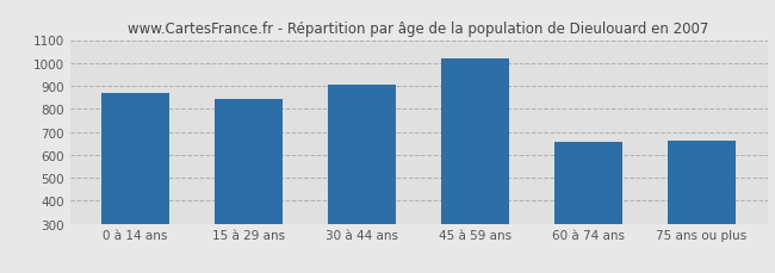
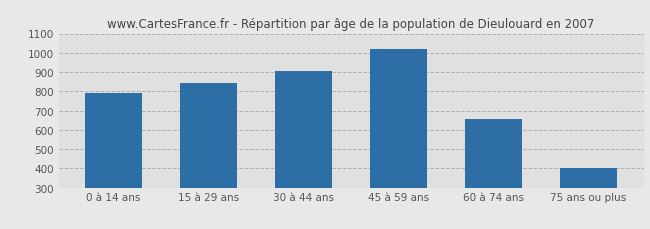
0 à 14 ans: 870 -> 790
75 ans ou plus: 660 -> 400
